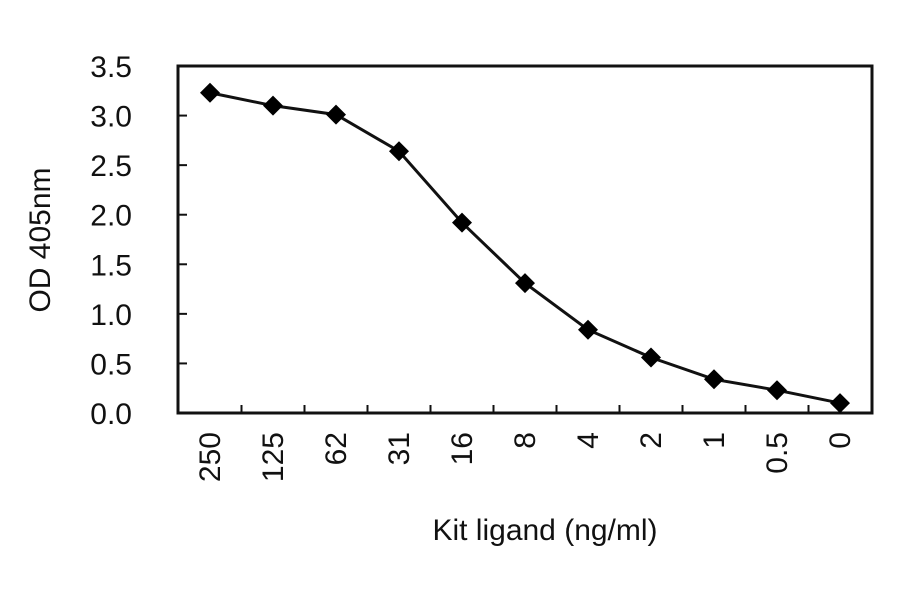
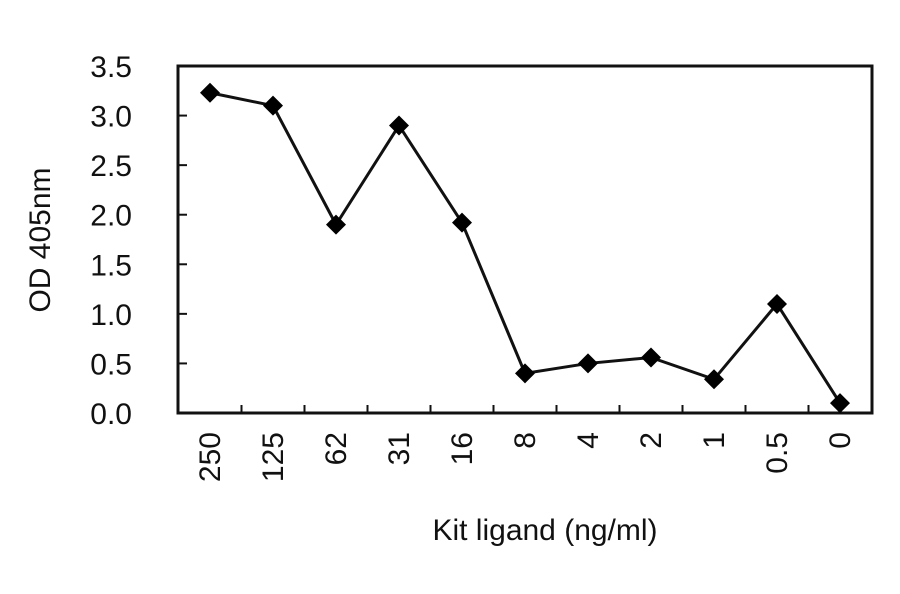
62: 3.0 -> 1.9
31: 2.6 -> 2.9
8: 1.3 -> 0.4
4: 0.8 -> 0.5
0.5: 0.2 -> 1.1
